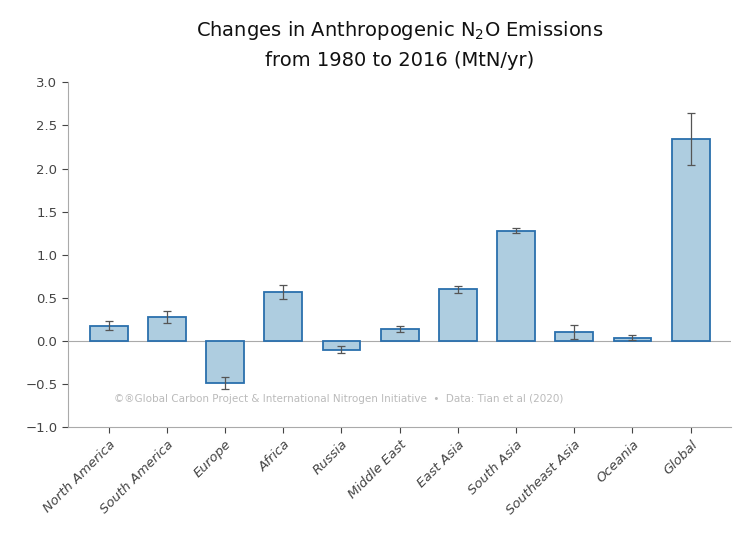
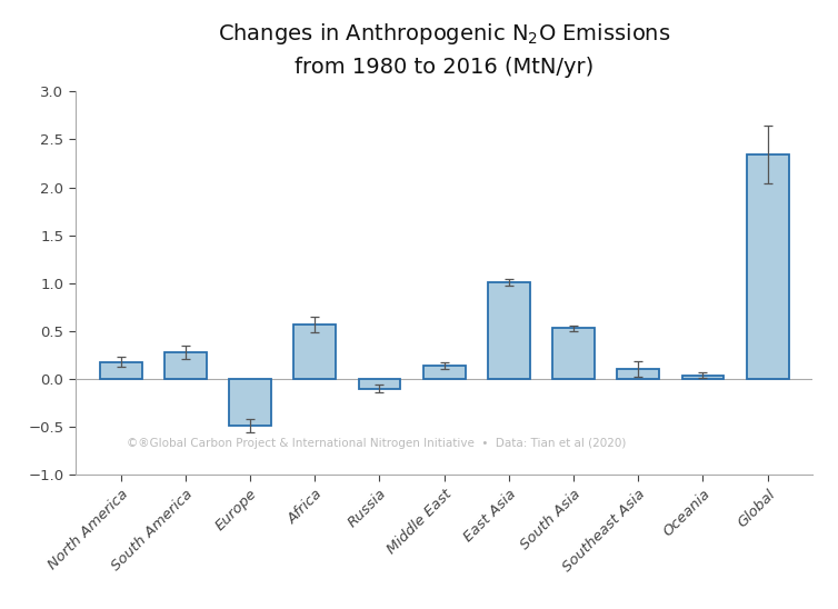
East Asia: 0.60 -> 1.01
South Asia: 1.28 -> 0.53
